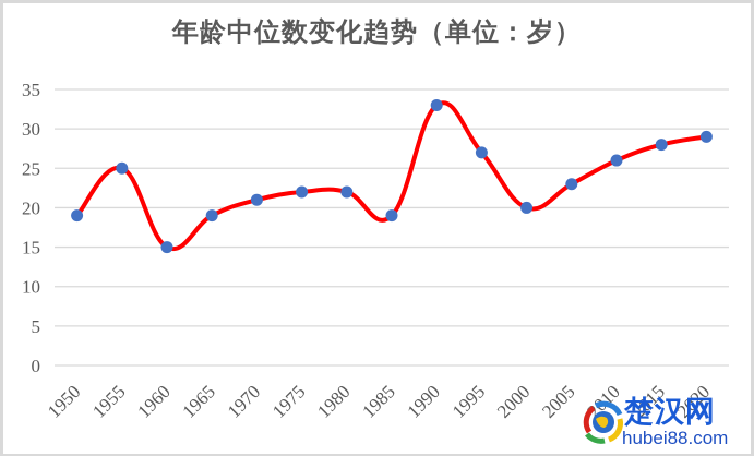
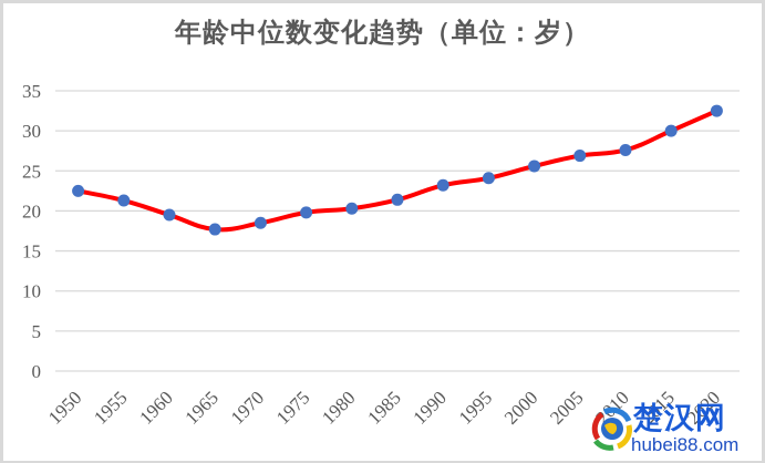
1950: 19 -> 22
1955: 25 -> 21
1960: 15 -> 20
1965: 19 -> 18
1970: 21 -> 18
1975: 22 -> 20
1980: 22 -> 20
1985: 19 -> 21
1990: 33 -> 23
1995: 27 -> 24
2000: 20 -> 26
2005: 23 -> 27
2010: 26 -> 28
2015: 28 -> 30
2020: 29 -> 32
